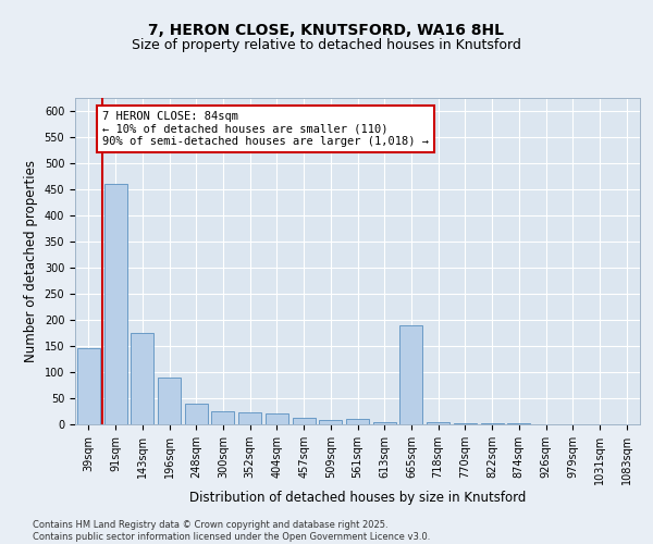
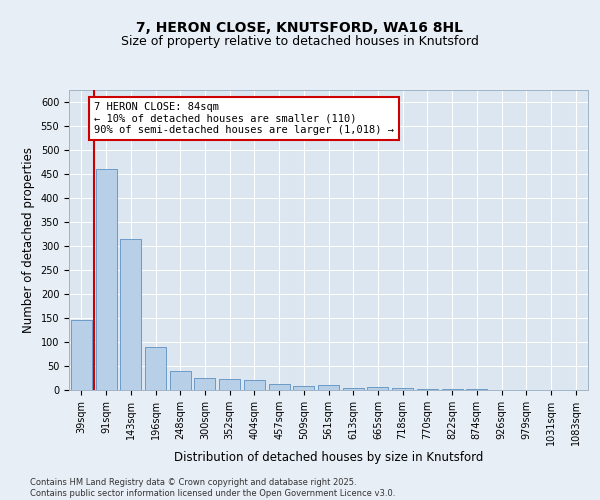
143sqm: 175 -> 315
665sqm: 190 -> 6
